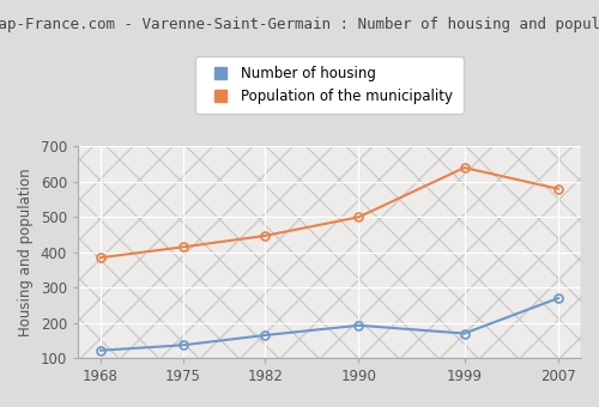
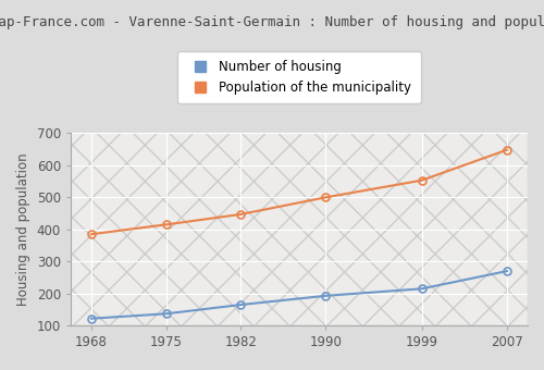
Number of housing/1999: 170 -> 215
Population of the municipality/1999: 640 -> 553
Population of the municipality/2007: 580 -> 648
